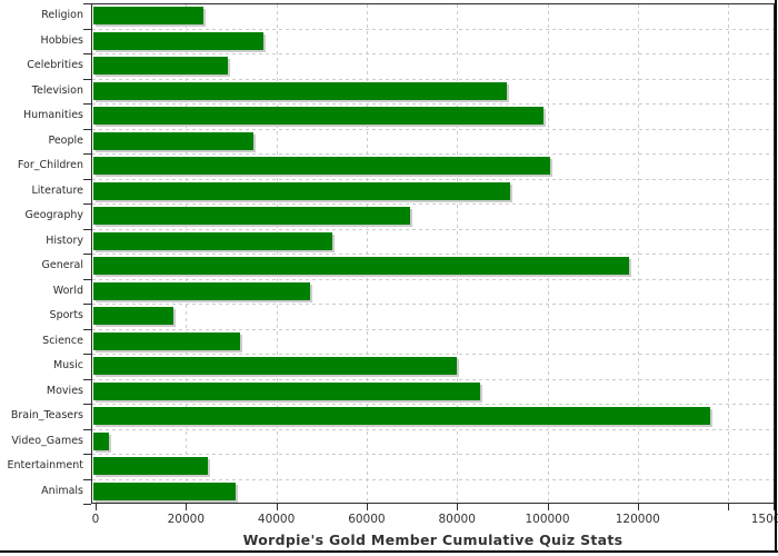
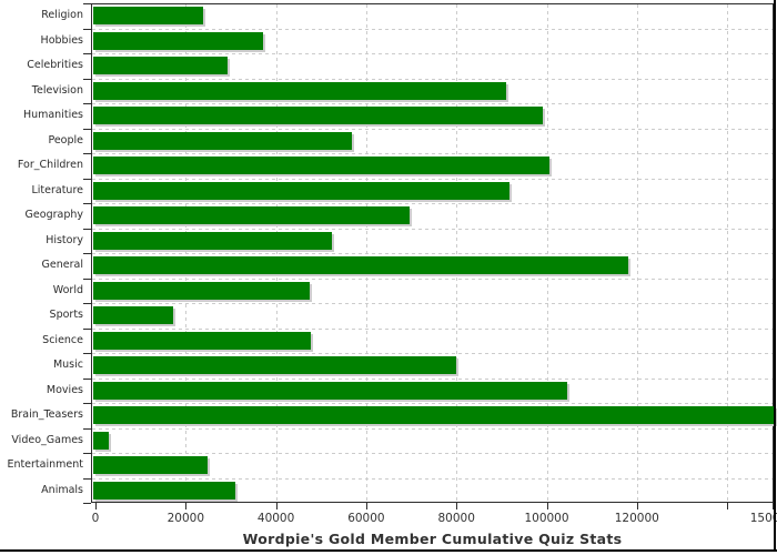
People: 35000 -> 57000
Science: 32000 -> 48000
Movies: 85000 -> 105000
Brain_Teasers: 136000 -> 150000
